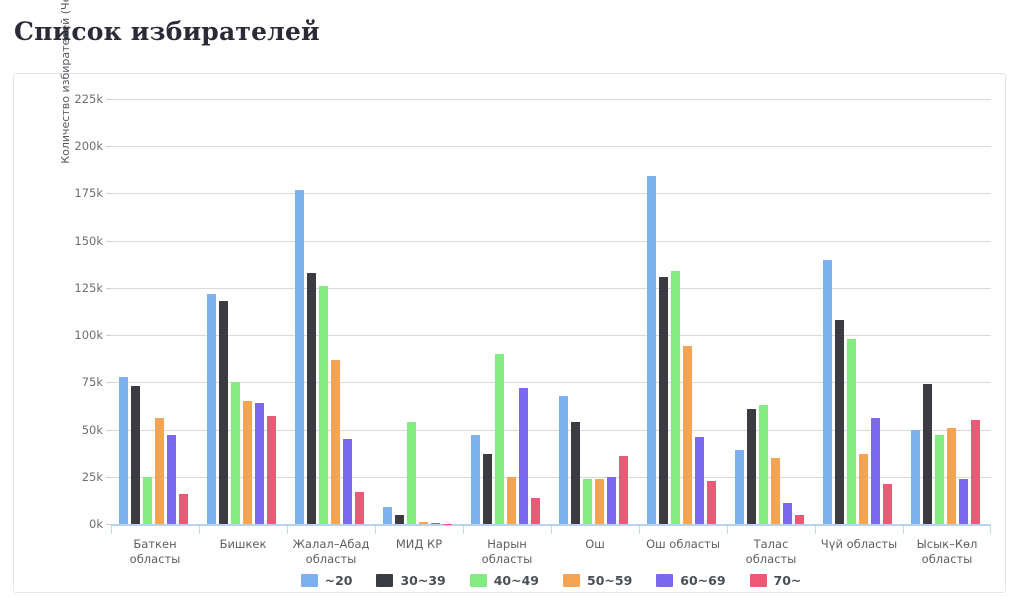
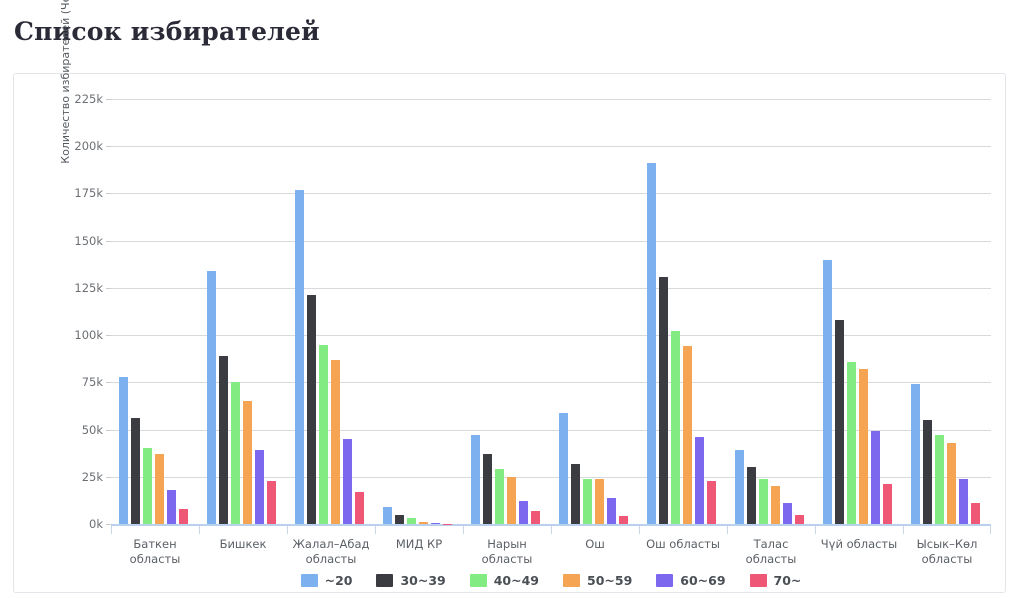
30~39/Баткен областы: 73k -> 56k
40~49/Баткен областы: 25k -> 40k
50~59/Баткен областы: 56k -> 37k
60~69/Баткен областы: 47k -> 18k
70~/Баткен областы: 16k -> 8k
~20/Бишкек: 122k -> 134k
30~39/Бишкек: 118k -> 89k
60~69/Бишкек: 64k -> 39k
70~/Бишкек: 57k -> 23k
30~39/Жалал–Абад областы: 133k -> 121k
40~49/Жалал–Абад областы: 126k -> 95k
40~49/МИД КР: 54k -> 3k
40~49/Нарын областы: 90k -> 29k
60~69/Нарын областы: 72k -> 12k
70~/Нарын областы: 14k -> 7k
~20/Ош: 68k -> 59k
30~39/Ош: 54k -> 32k
60~69/Ош: 25k -> 14k
70~/Ош: 36k -> 4k
~20/Ош областы: 184k -> 191k
40~49/Ош областы: 134k -> 102k
30~39/Талас областы: 61k -> 30k
40~49/Талас областы: 63k -> 24k
50~59/Талас областы: 35k -> 20k
40~49/Чүй областы: 98k -> 86k
50~59/Чүй областы: 37k -> 82k
60~69/Чүй областы: 56k -> 49k
~20/Ысык–Көл областы: 50k -> 74k
30~39/Ысык–Көл областы: 74k -> 55k
50~59/Ысык–Көл областы: 51k -> 43k
70~/Ысык–Көл областы: 55k -> 11k
